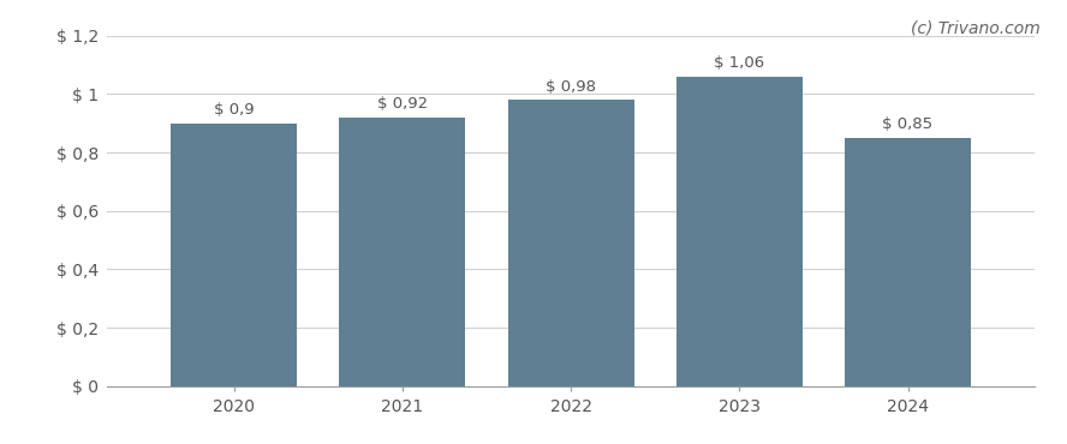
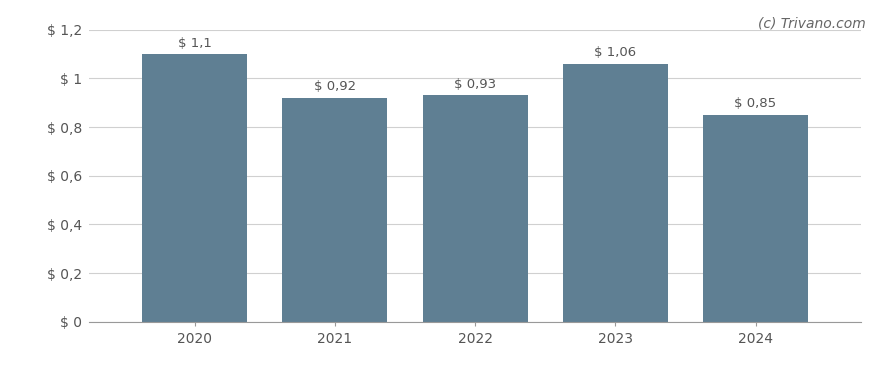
2020: 0,9 -> 1,1
2022: 0,98 -> 0,93
